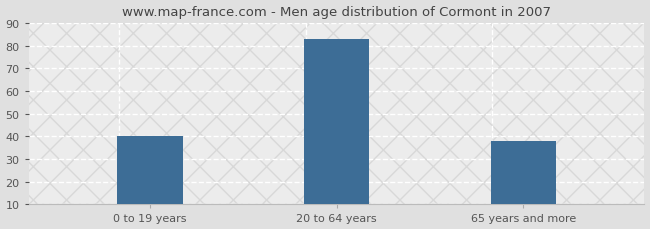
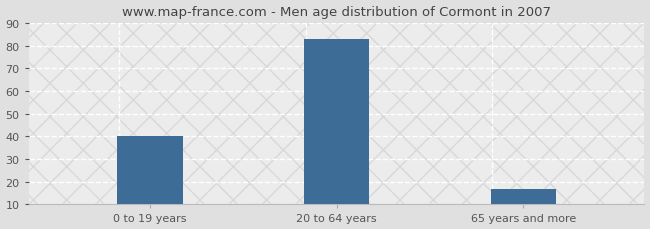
65 years and more: 38 -> 17
